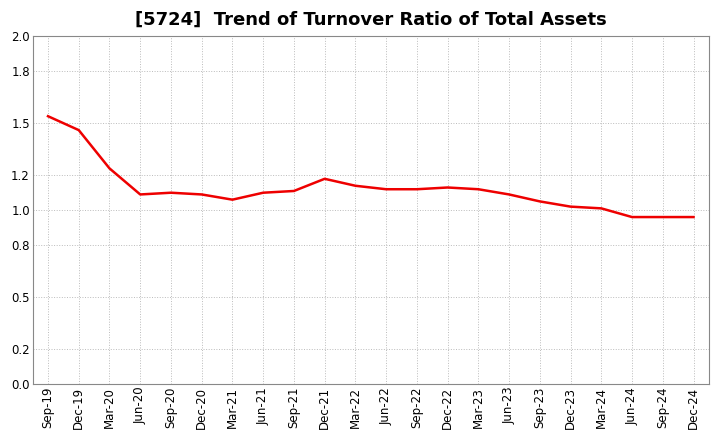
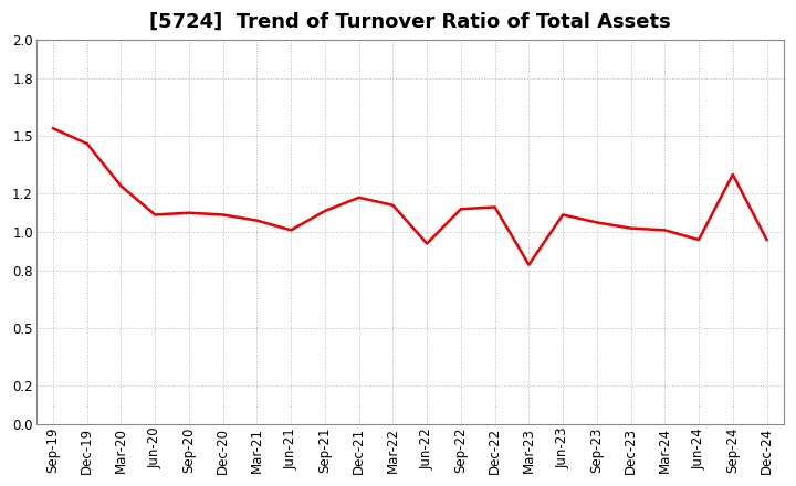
Jun-21: 1.10 -> 1.01
Jun-22: 1.12 -> 0.94
Mar-23: 1.12 -> 0.83
Sep-24: 0.96 -> 1.30
